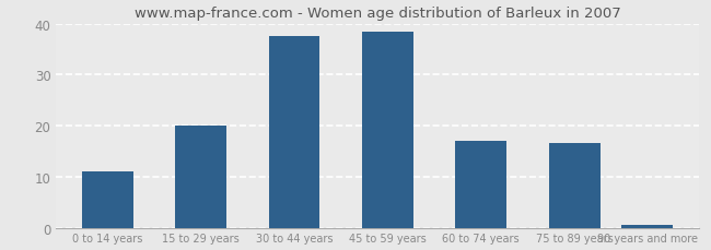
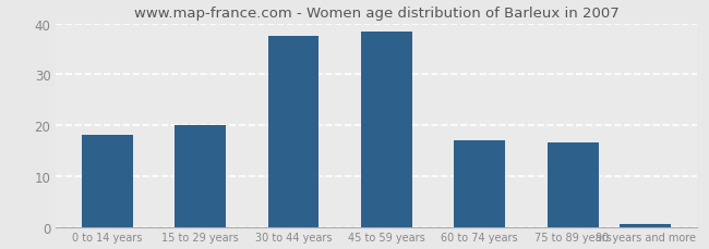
0 to 14 years: 11.0 -> 18.0
